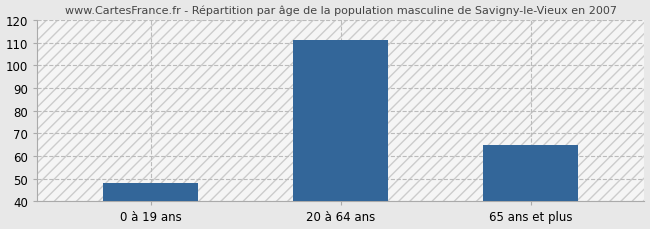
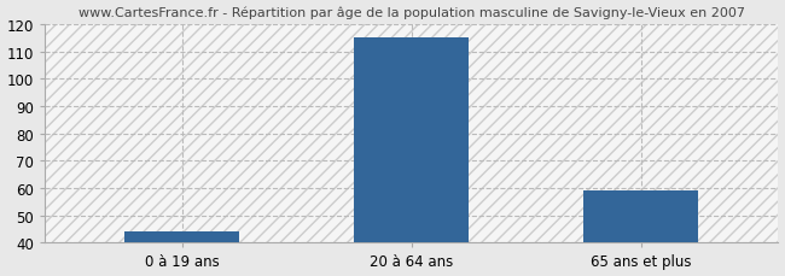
0 à 19 ans: 48 -> 44
20 à 64 ans: 111 -> 115
65 ans et plus: 65 -> 59
